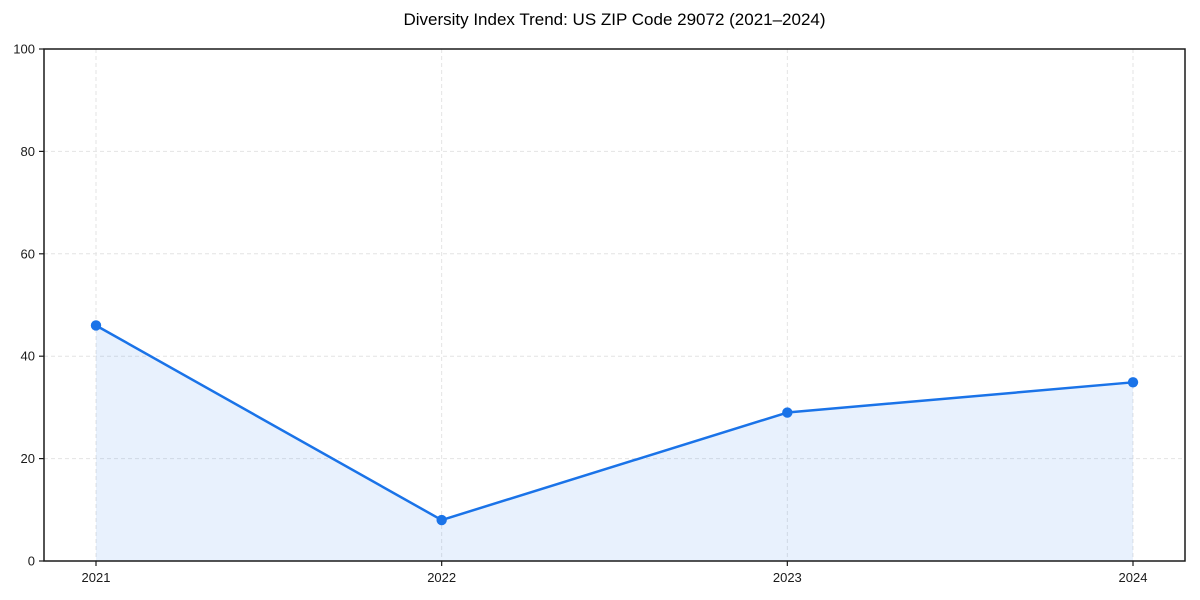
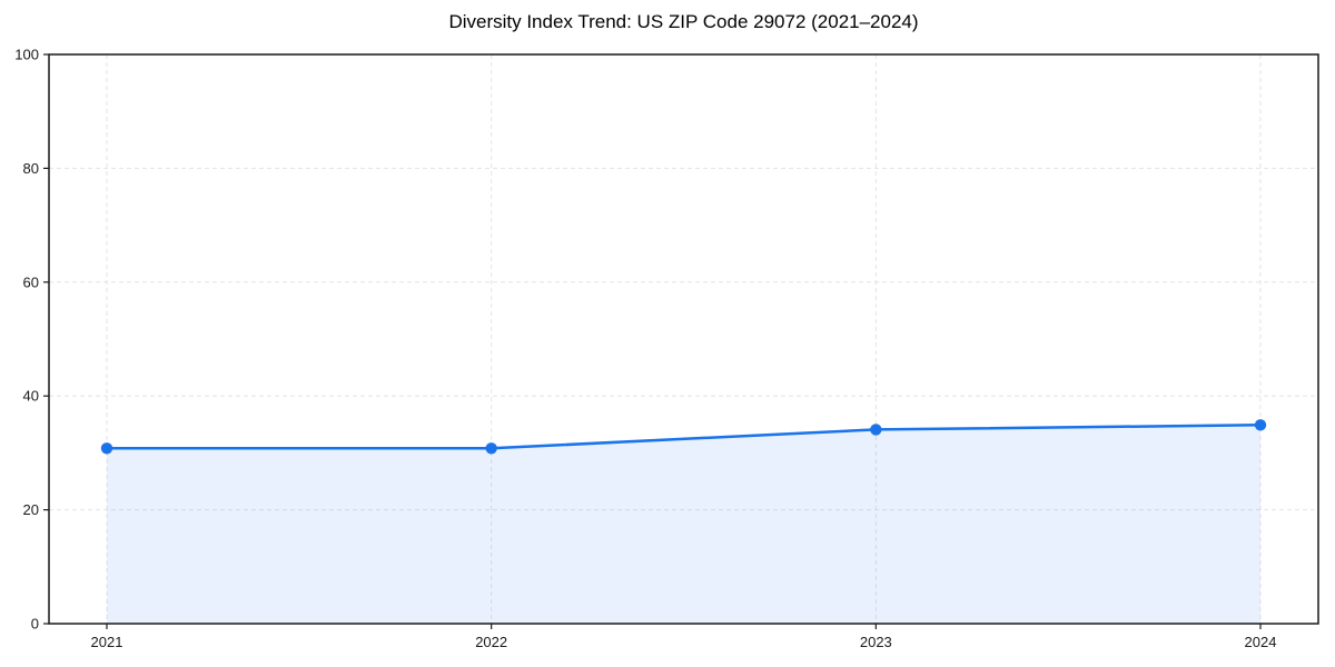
2021: 46 -> 31
2022: 8 -> 31
2023: 29 -> 34
